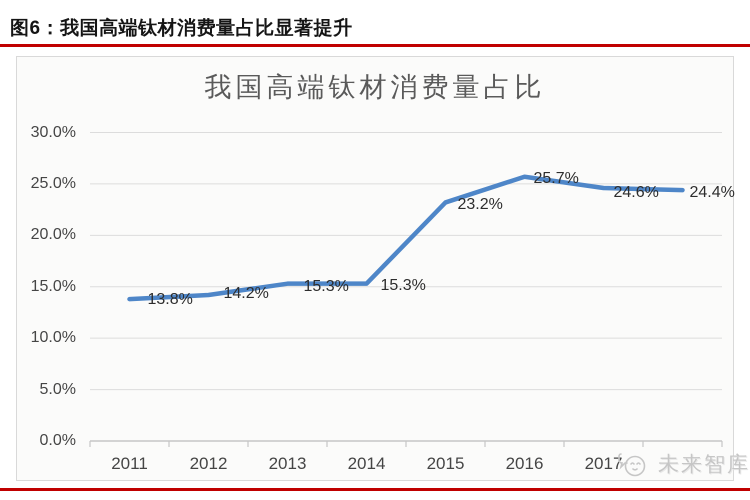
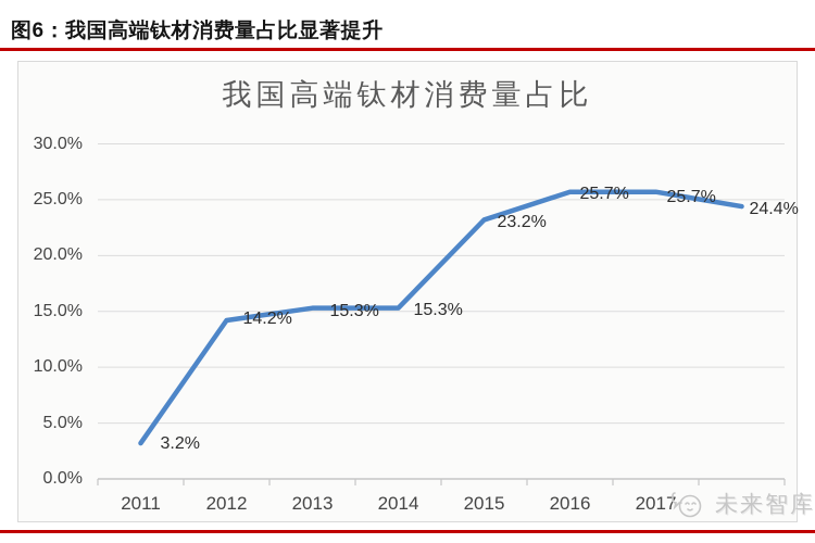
2011: 13.8% -> 3.2%
2017: 24.6% -> 25.7%
